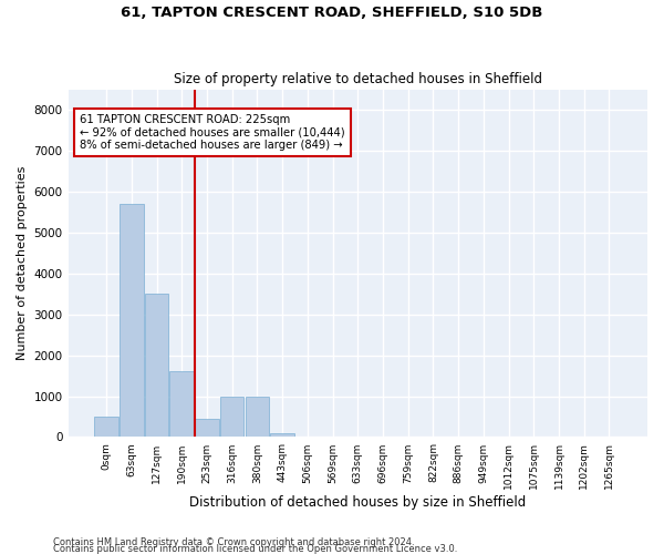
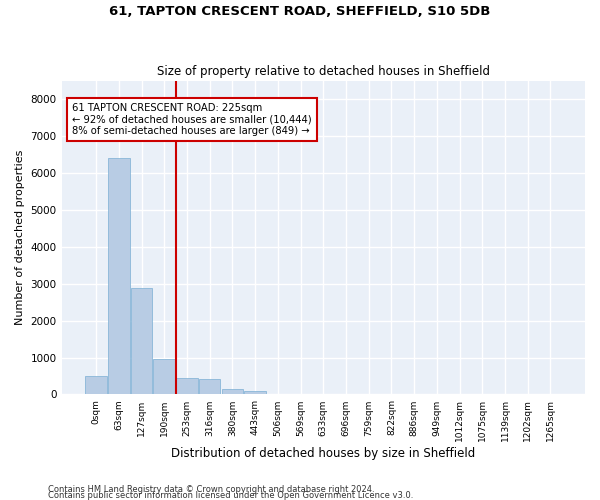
63sqm: 5700 -> 6400
127sqm: 3500 -> 2900
190sqm: 1600 -> 950
316sqm: 1000 -> 430
380sqm: 1000 -> 150
